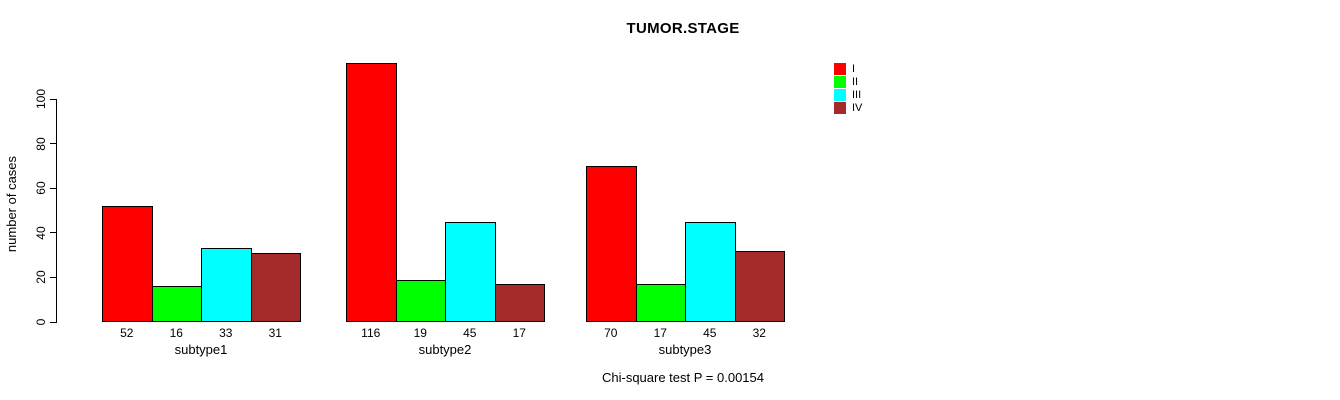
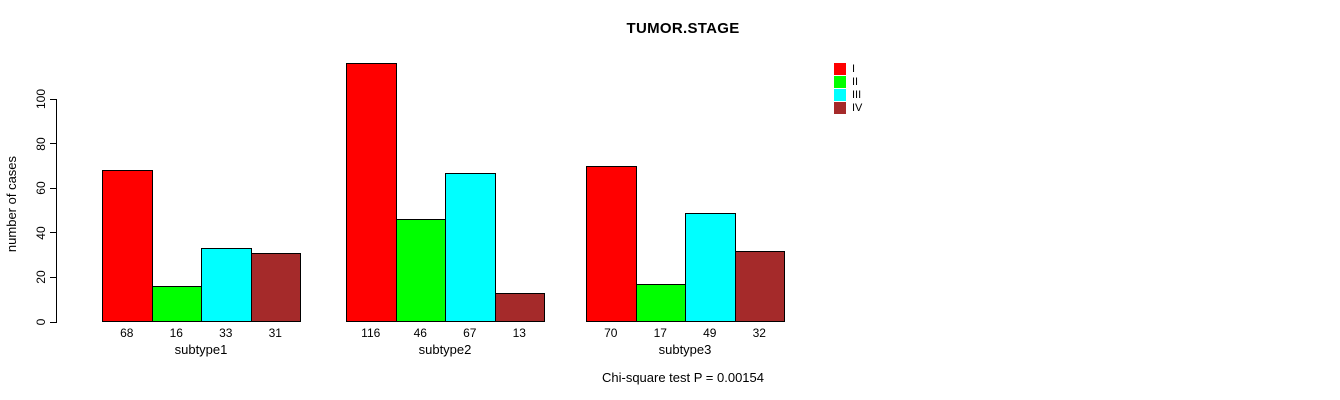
I/subtype1: 52 -> 68
II/subtype2: 19 -> 46
III/subtype2: 45 -> 67
IV/subtype2: 17 -> 13
III/subtype3: 45 -> 49
